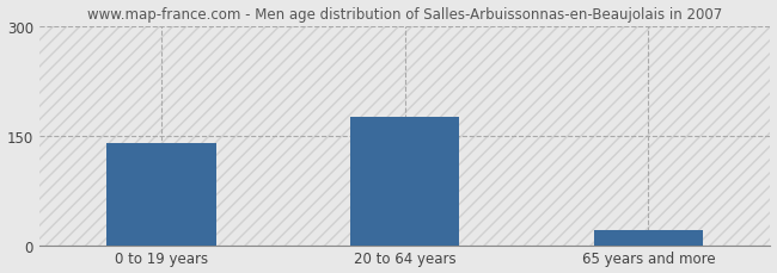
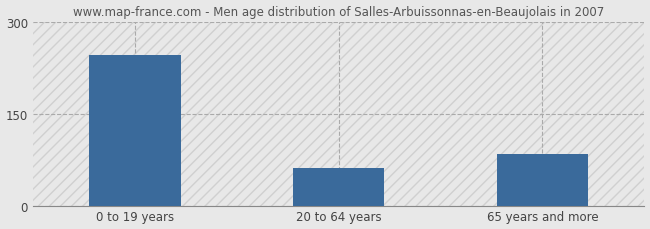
0 to 19 years: 140 -> 246
20 to 64 years: 175 -> 62
65 years and more: 20 -> 84
